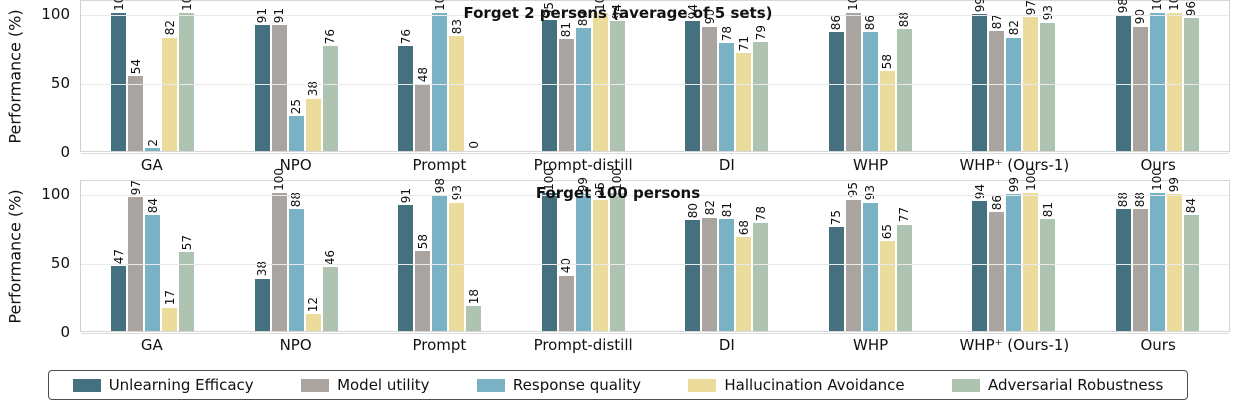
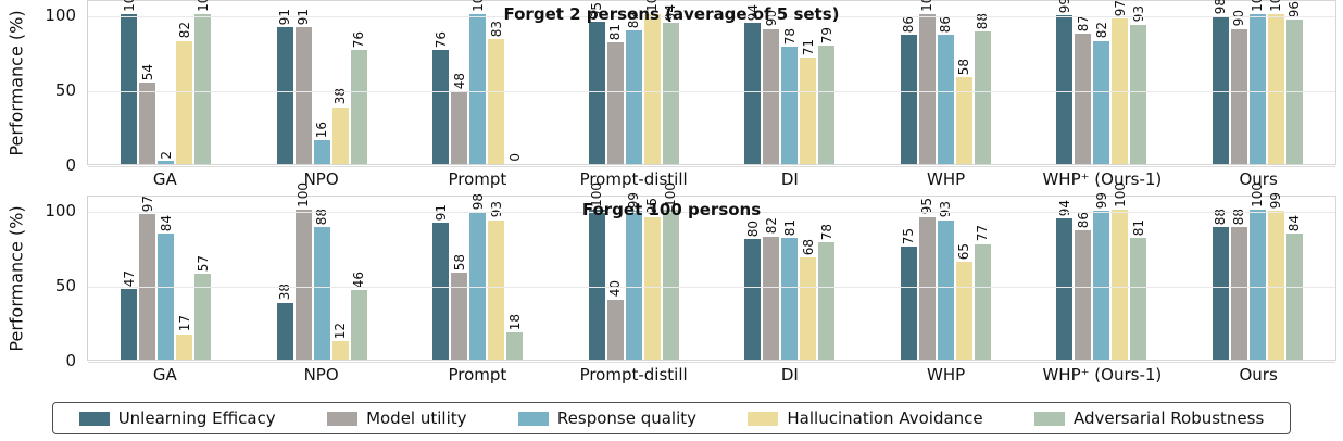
Forget 2 persons (average of 5 sets)/Response quality/NPO: 25 -> 16
